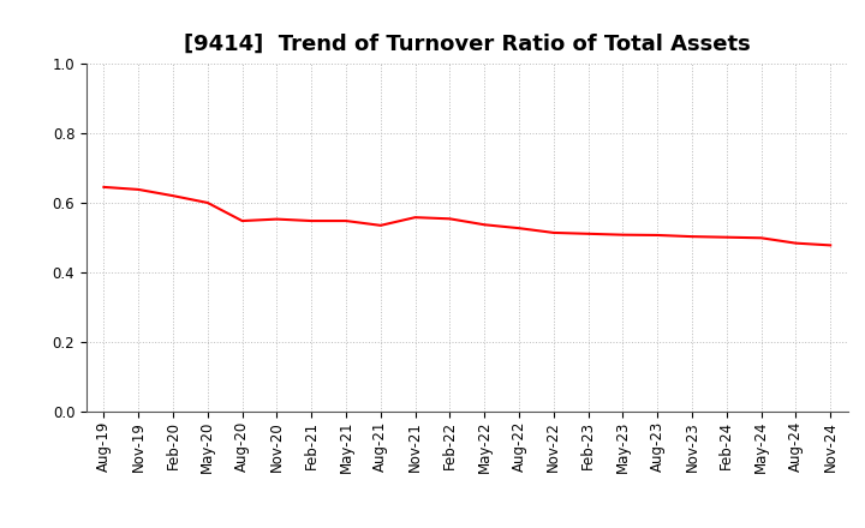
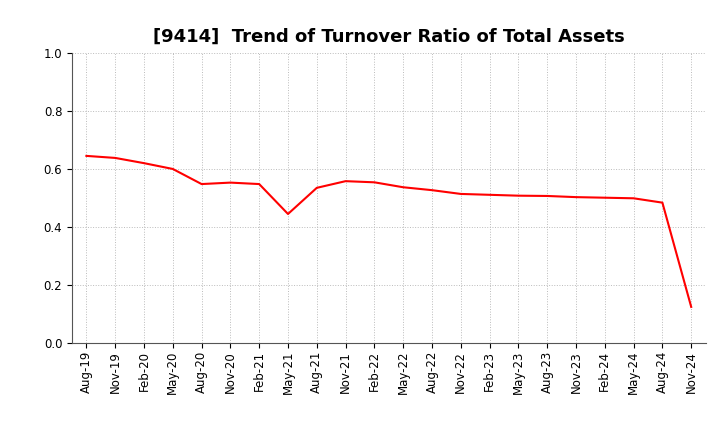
May-21: 0.548 -> 0.445
Nov-24: 0.478 -> 0.125
